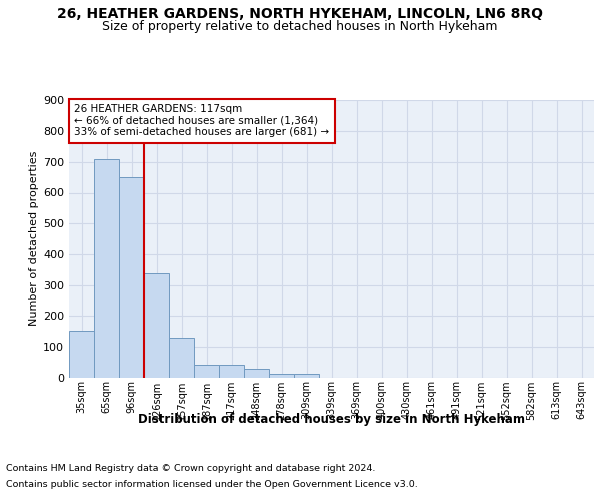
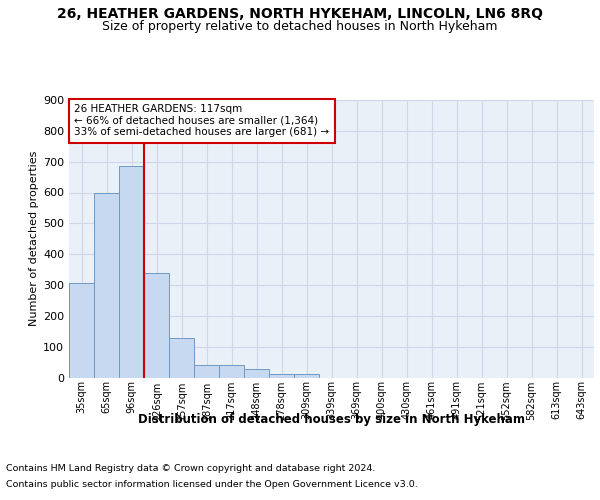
35sqm: 150 -> 305
65sqm: 710 -> 600
96sqm: 650 -> 685
